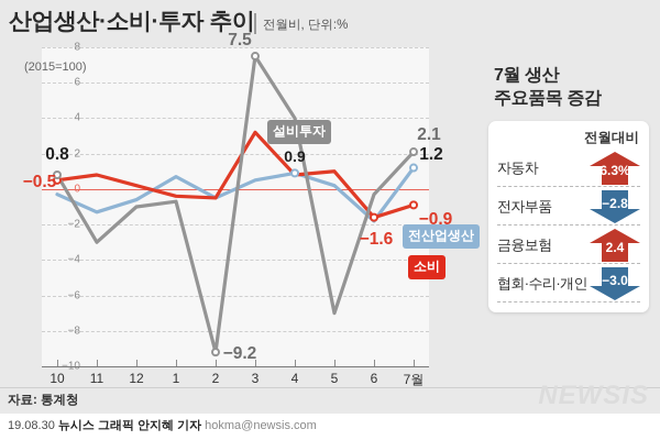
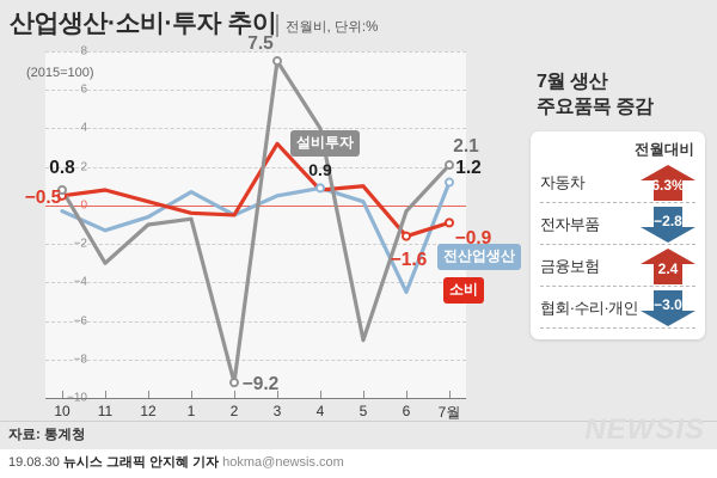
전산업생산/6: -1.8 -> -4.5
